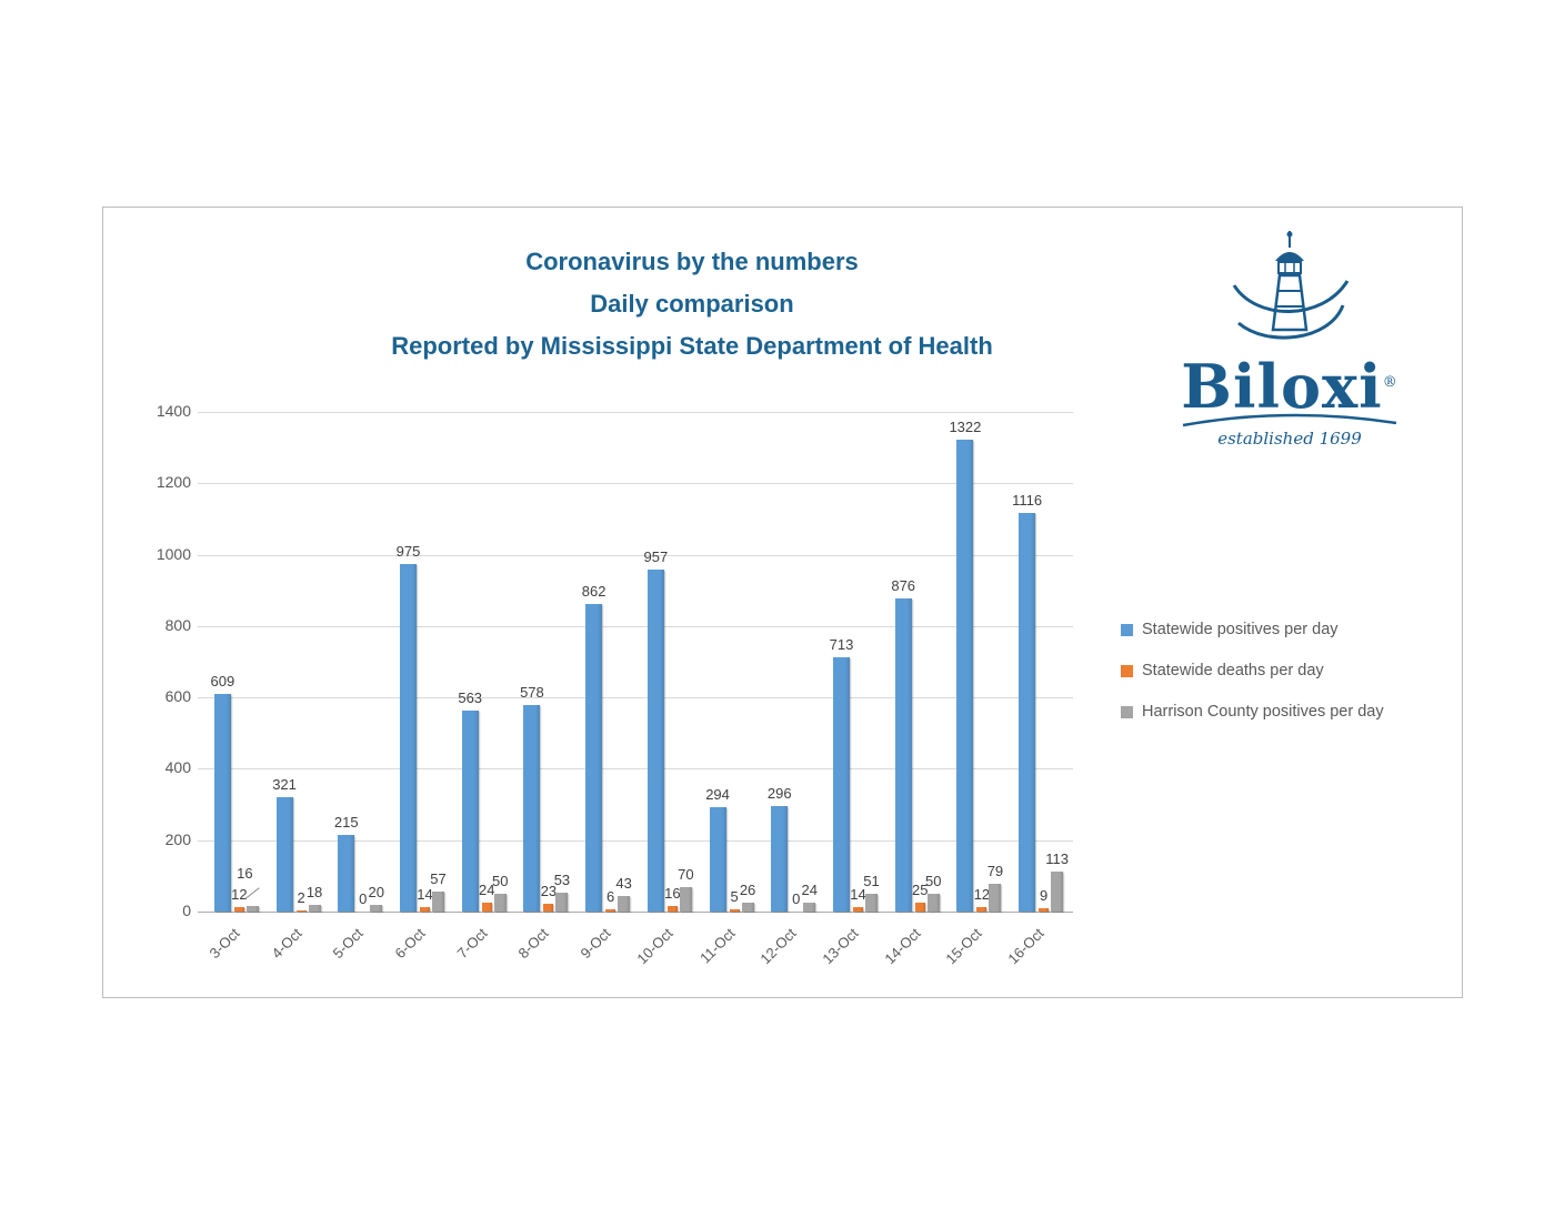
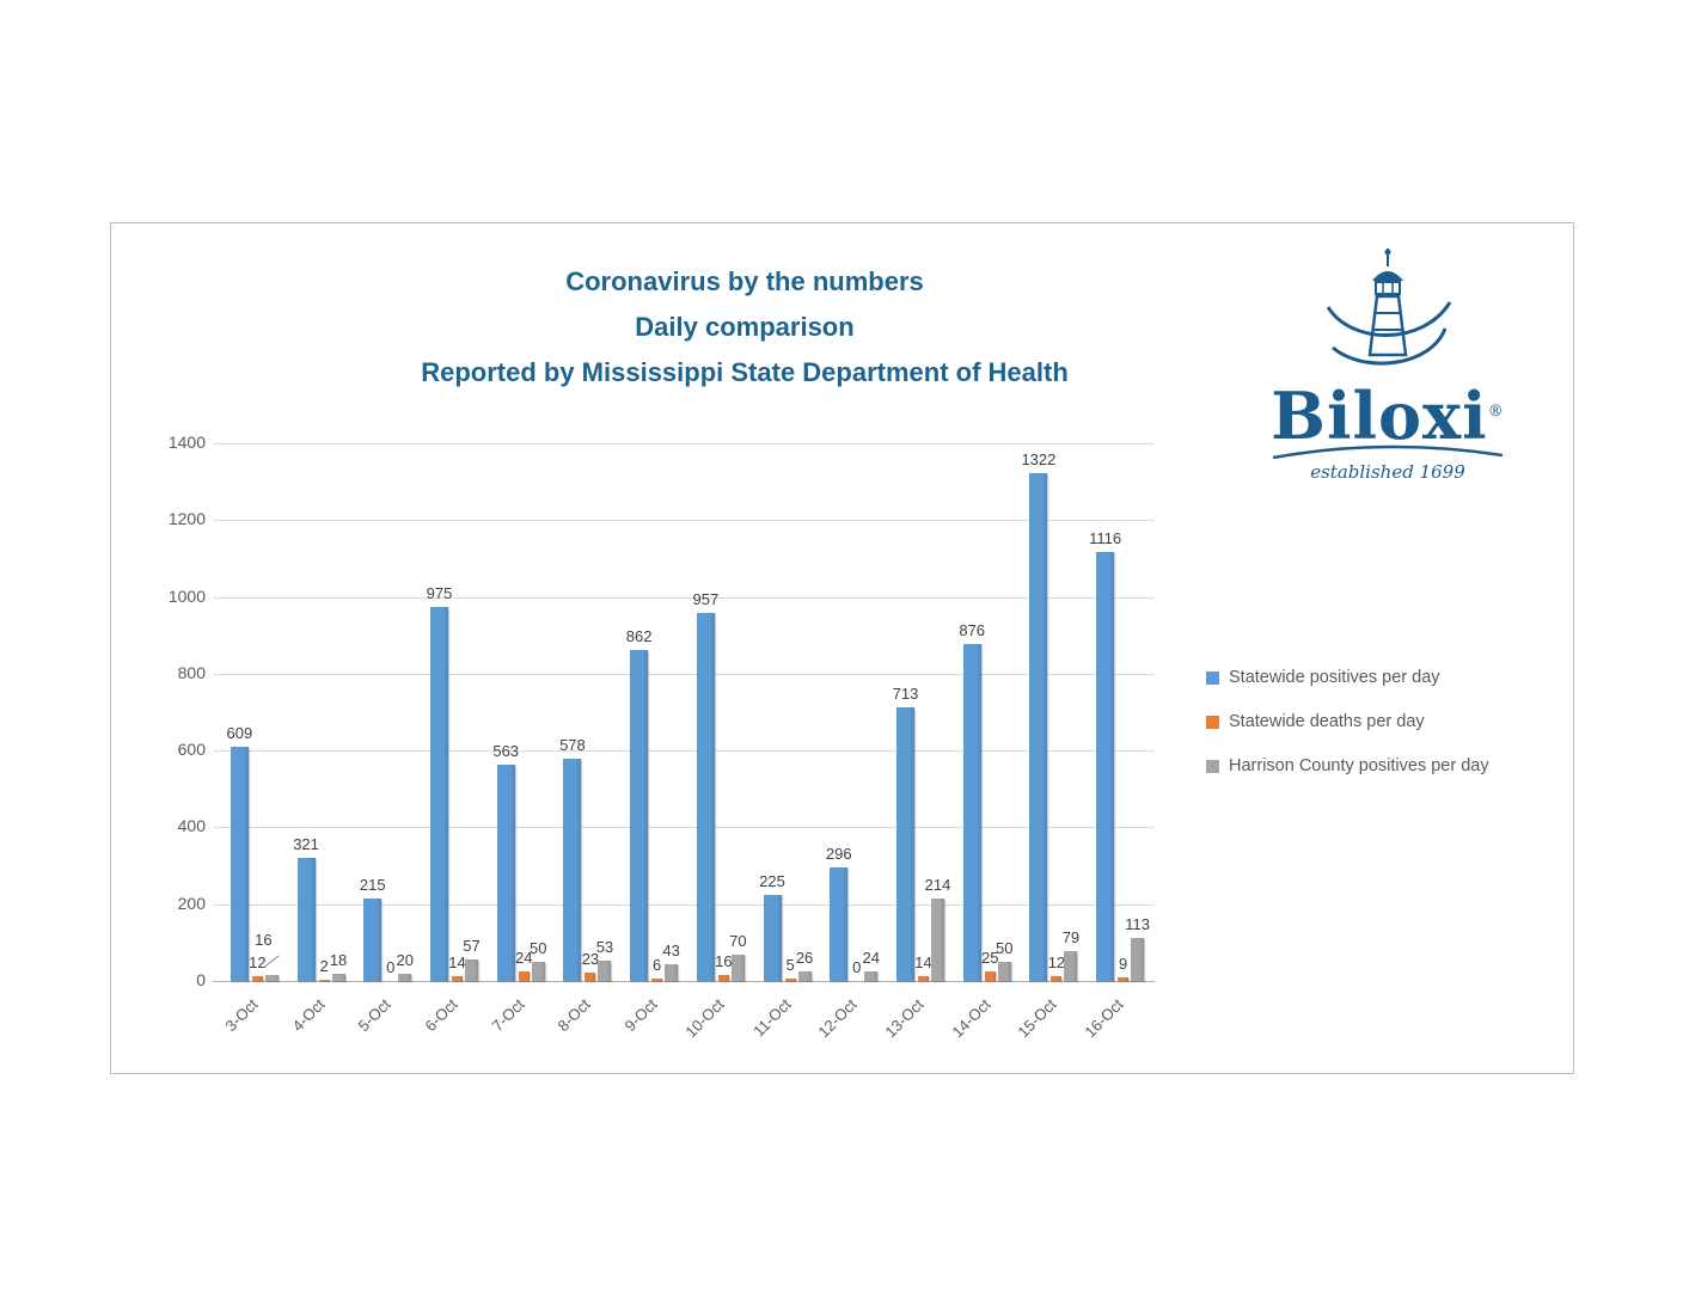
Statewide positives per day/11-Oct: 294 -> 225
Harrison County positives per day/13-Oct: 51 -> 214
